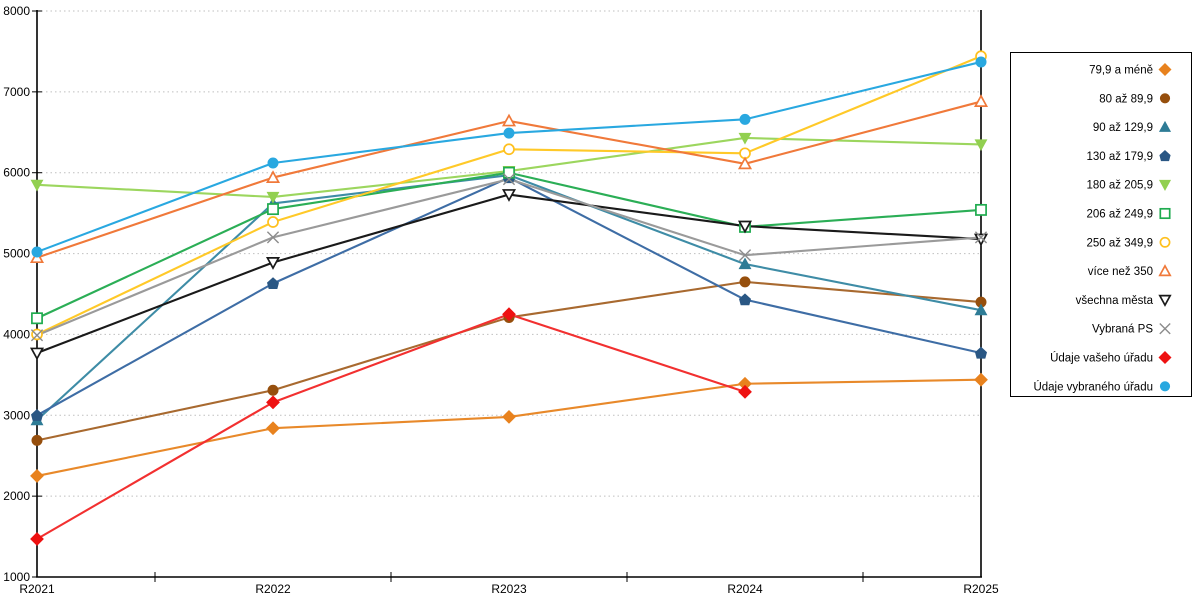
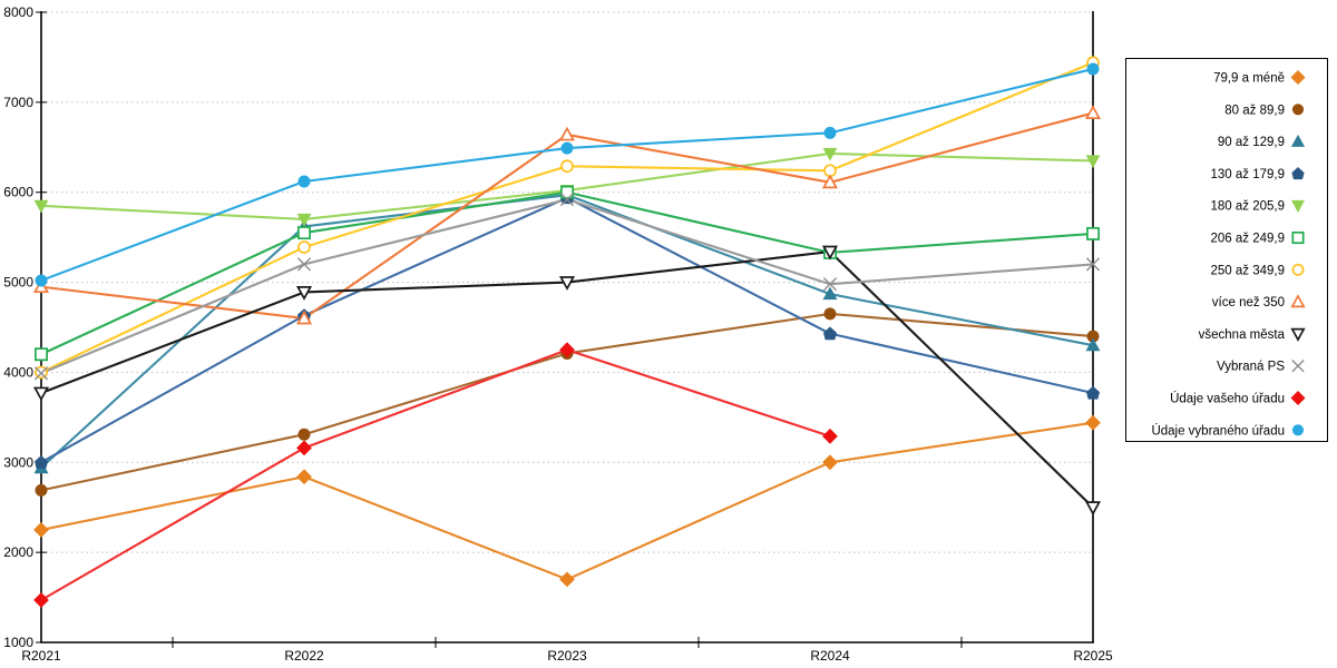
více než 350/R2022: 5900 -> 4600
79,9 a méně/R2023: 3000 -> 1700
všechna města/R2023: 5700 -> 5000
79,9 a méně/R2024: 3400 -> 3000
všechna města/R2025: 5200 -> 2500
